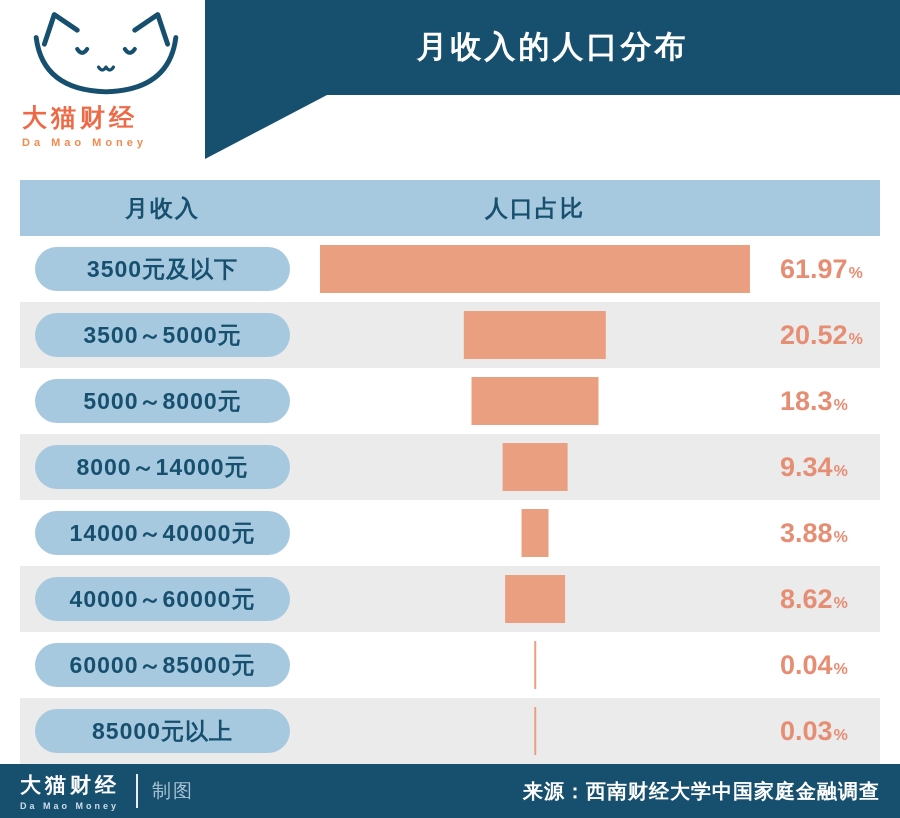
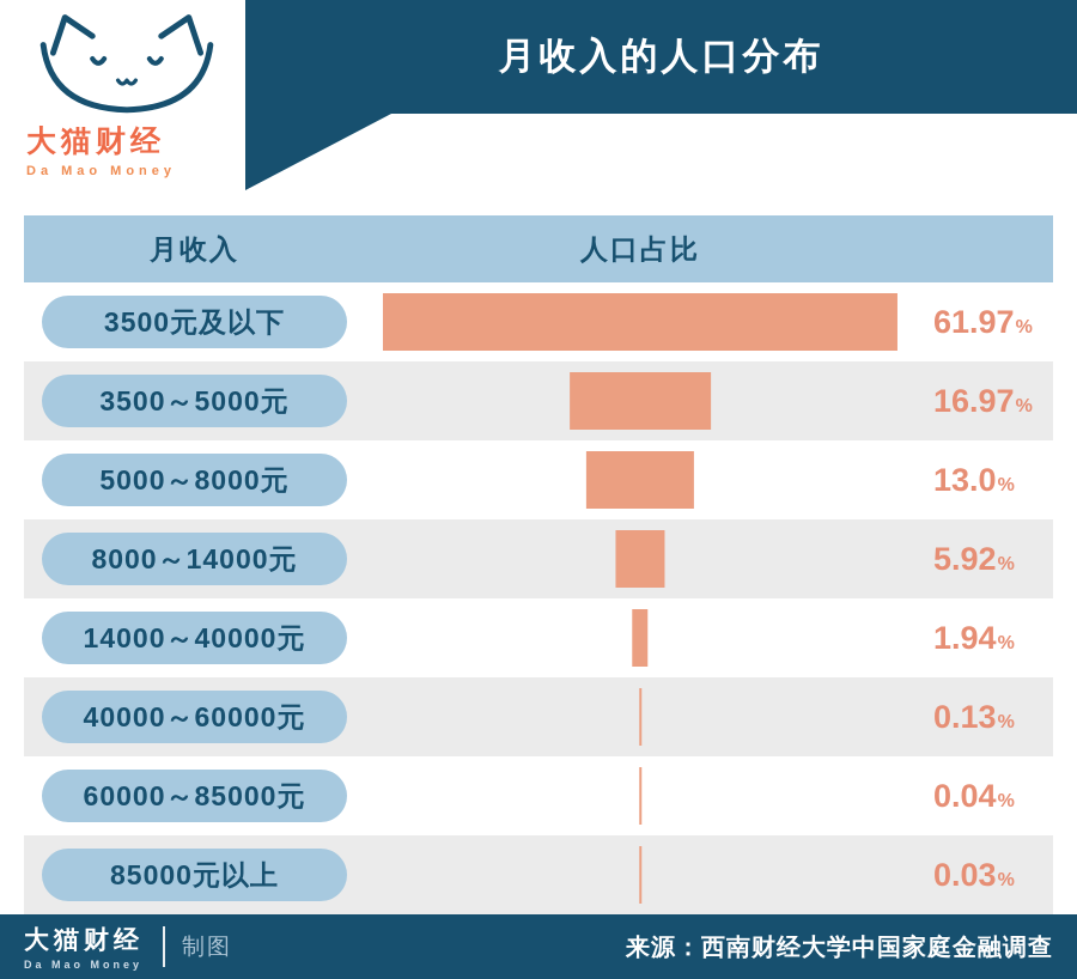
3500～5000元: 20.52 -> 16.97
5000～8000元: 18.3 -> 13.0
8000～14000元: 9.34 -> 5.92
14000～40000元: 3.88 -> 1.94
40000～60000元: 8.62 -> 0.13
